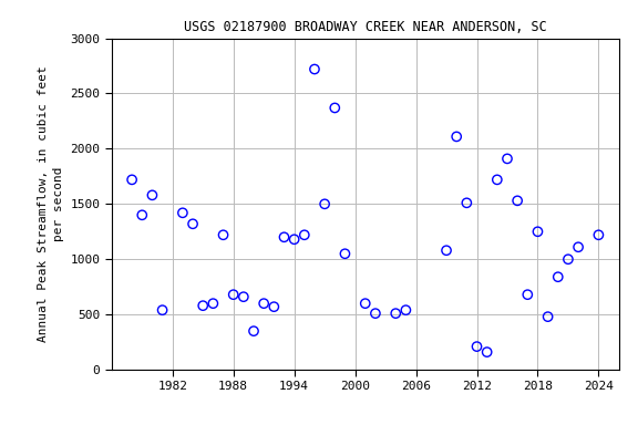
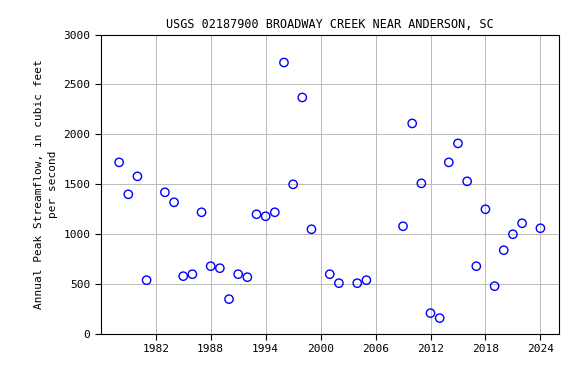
2024: 1220 -> 1060
